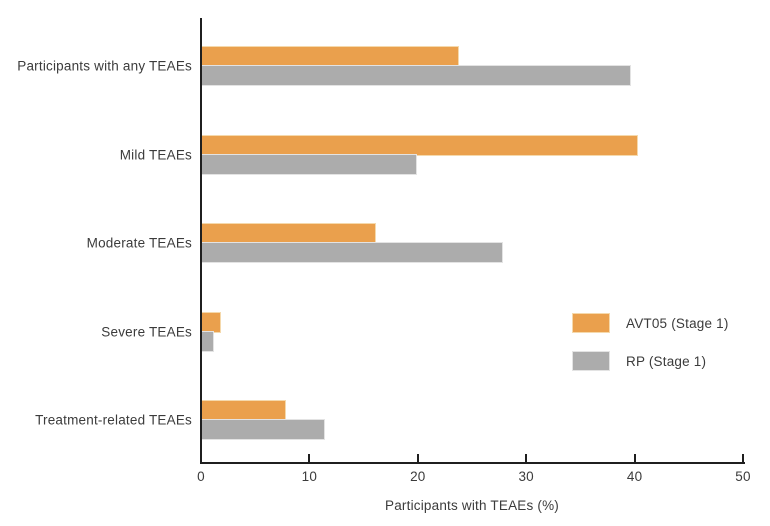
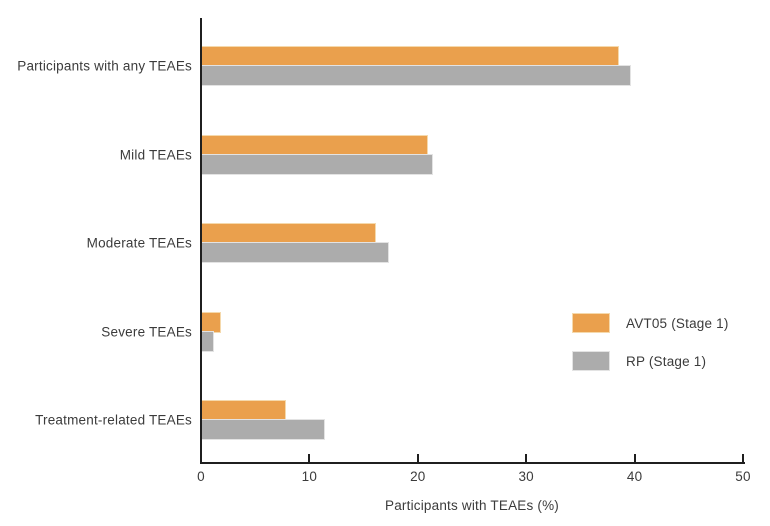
AVT05 (Stage 1)/Participants with any TEAEs: 23.6 -> 38.4
AVT05 (Stage 1)/Mild TEAEs: 40.1 -> 20.8
RP (Stage 1)/Mild TEAEs: 19.7 -> 21.2
RP (Stage 1)/Moderate TEAEs: 27.7 -> 17.2
